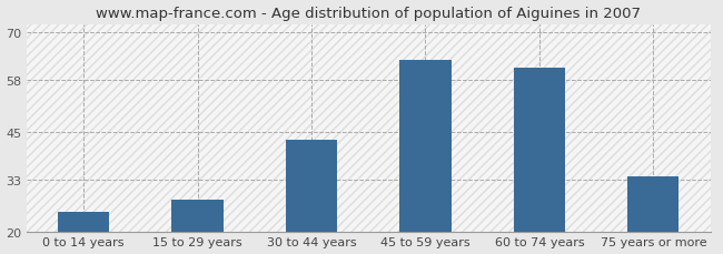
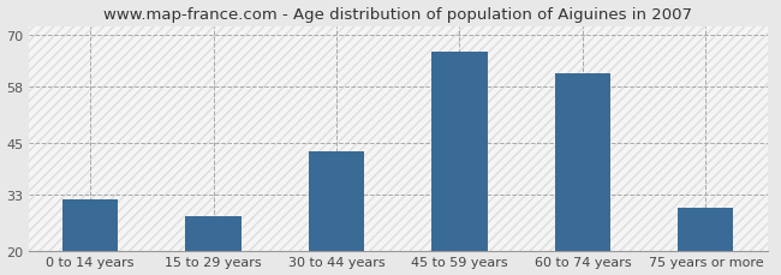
0 to 14 years: 25 -> 32
45 to 59 years: 63 -> 66
75 years or more: 34 -> 30
